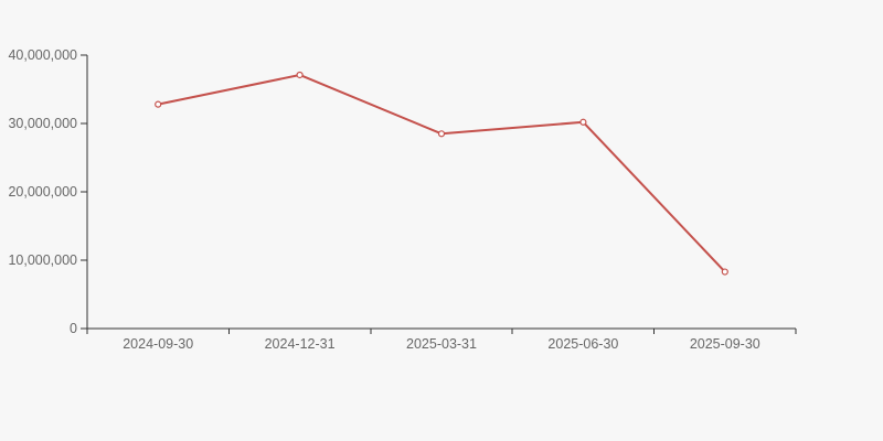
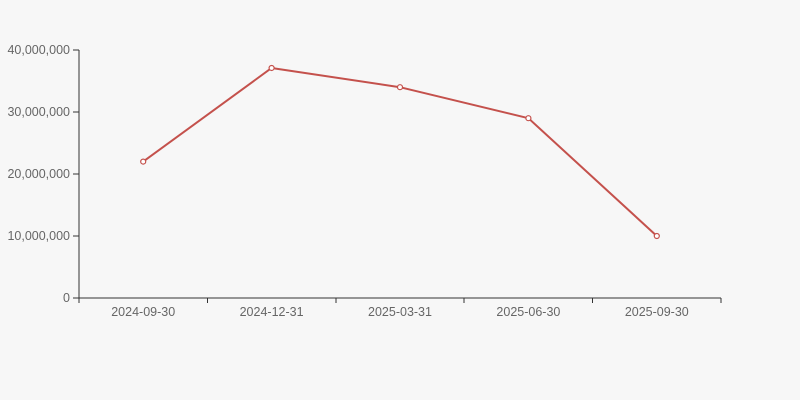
2024-09-30: 33000000 -> 22000000
2025-03-31: 28000000 -> 34000000
2025-06-30: 30000000 -> 29000000
2025-09-30: 8000000 -> 10000000
